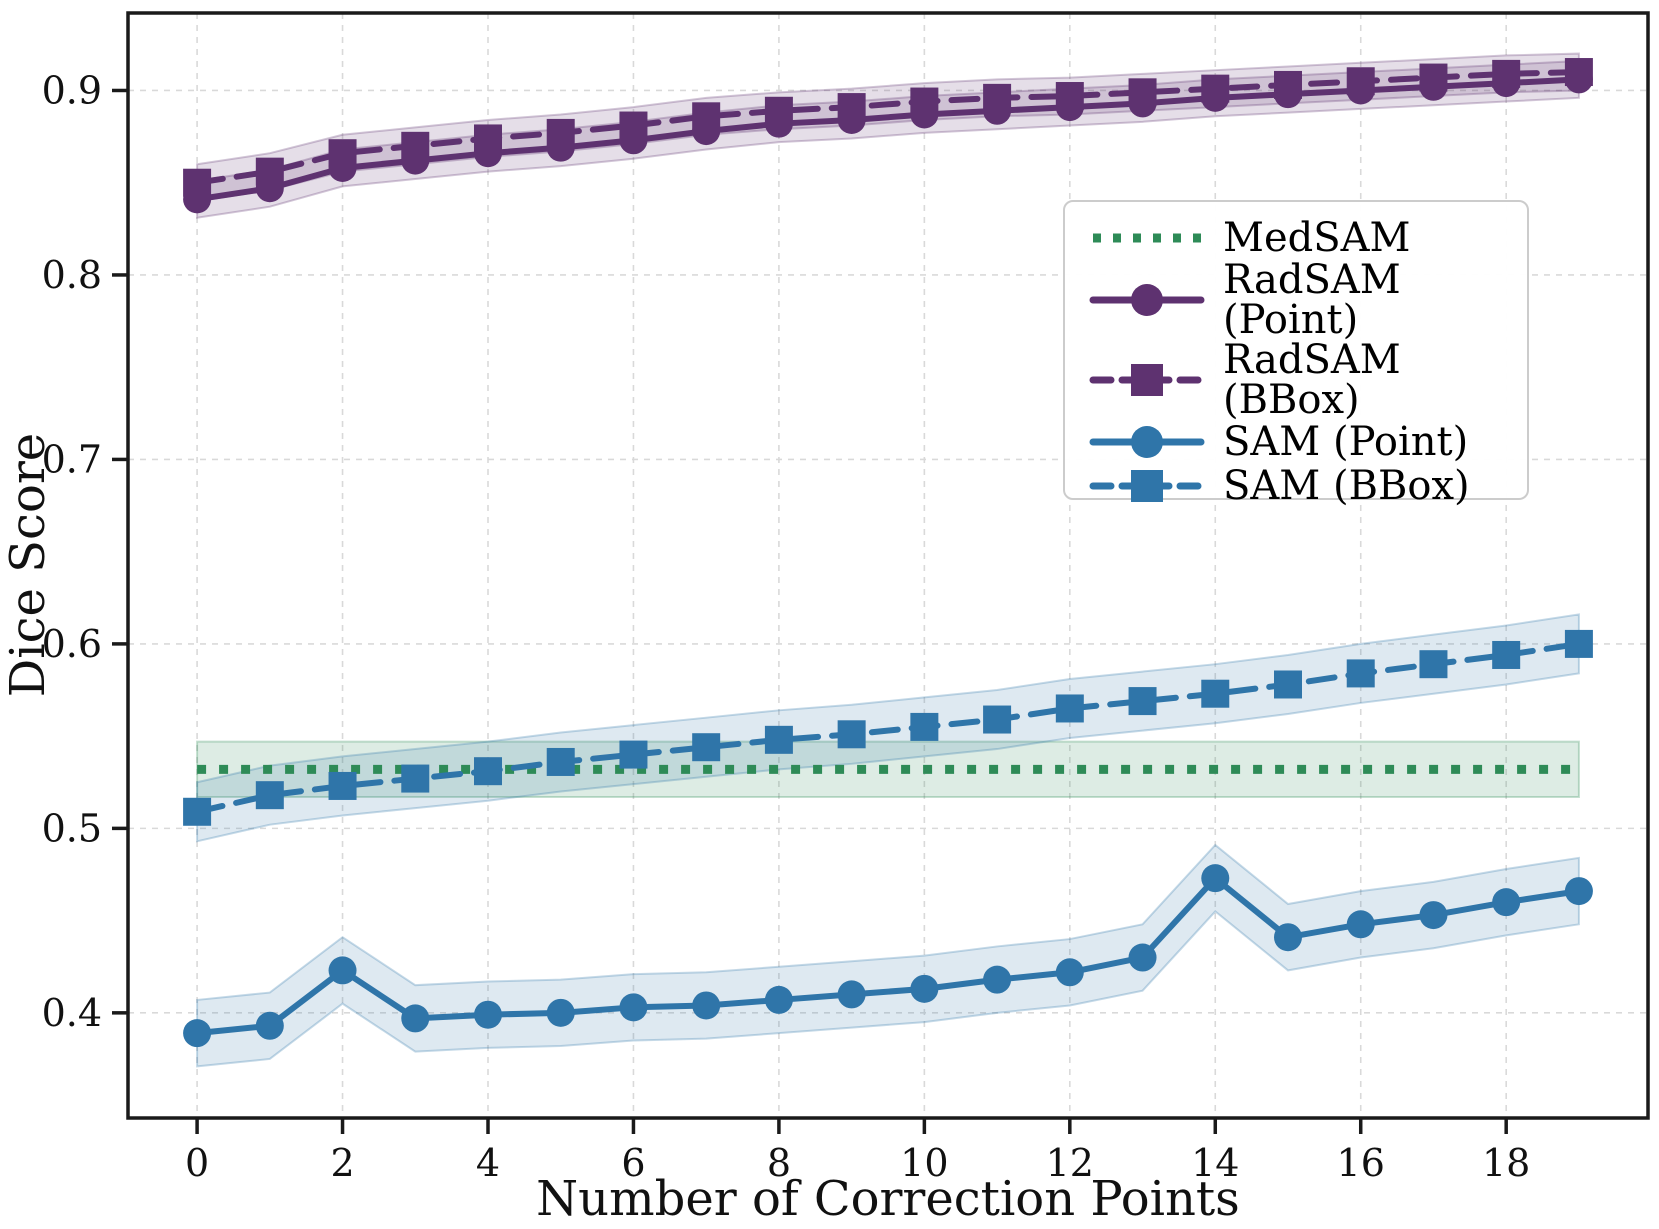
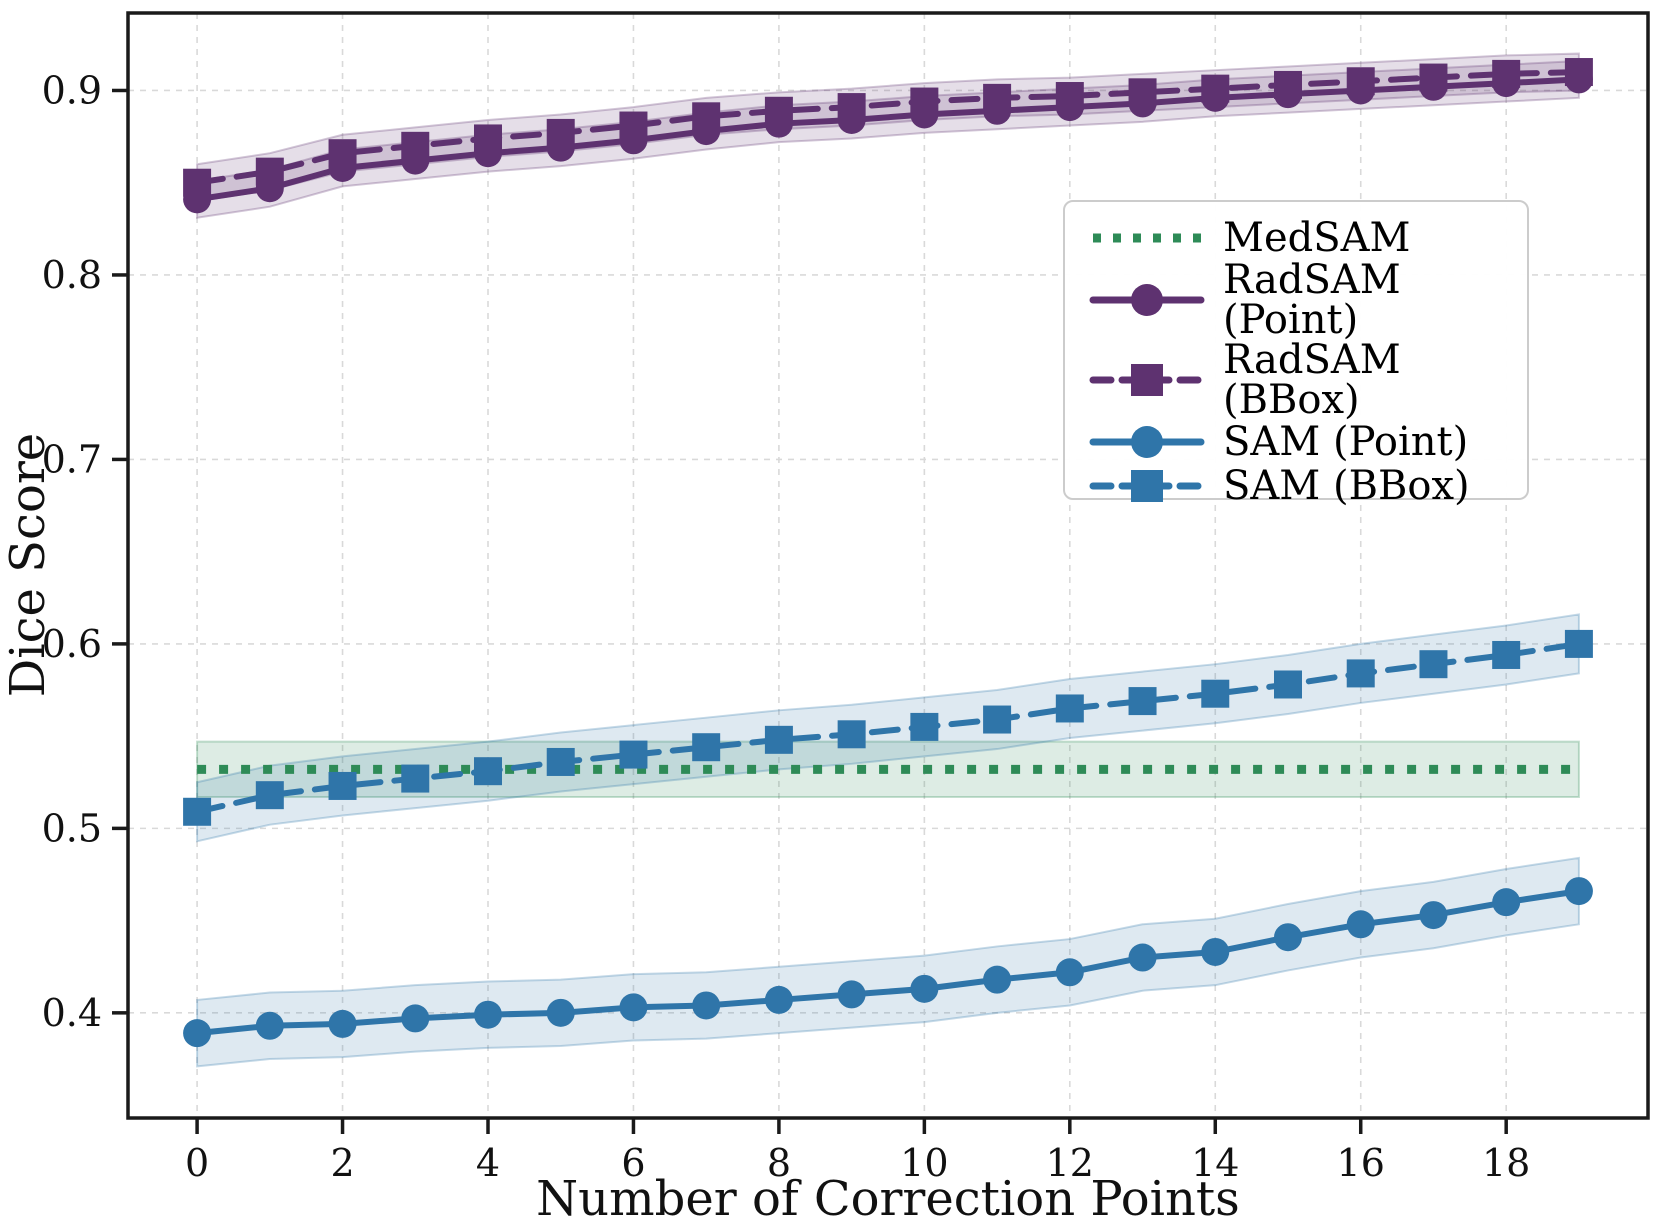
SAM (Point)/2: 0.423 -> 0.394
SAM (Point)/14: 0.473 -> 0.433
